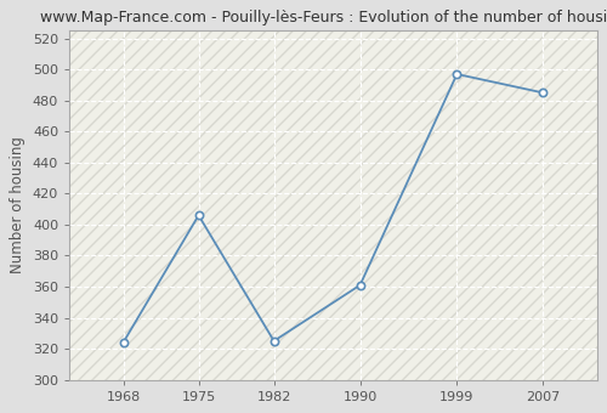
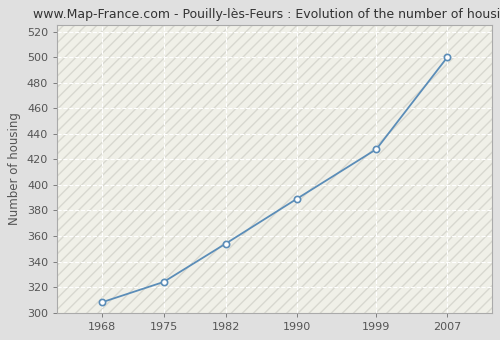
1968: 324 -> 308
1975: 406 -> 324
1982: 325 -> 354
1990: 361 -> 389
1999: 497 -> 428
2007: 485 -> 500
